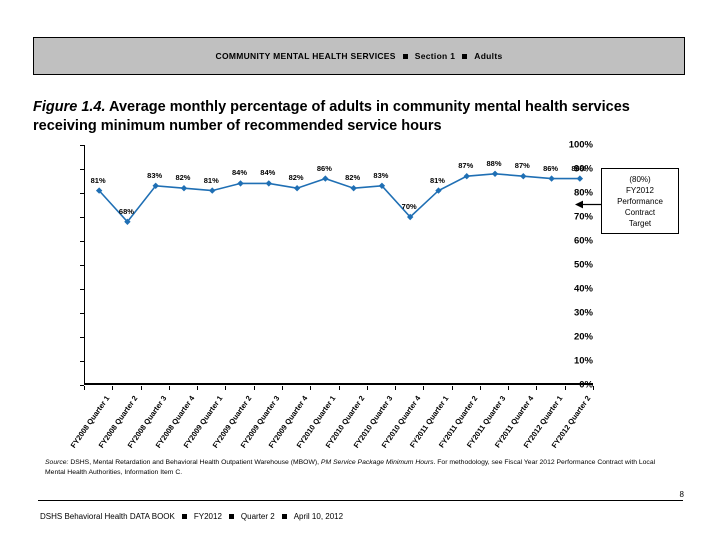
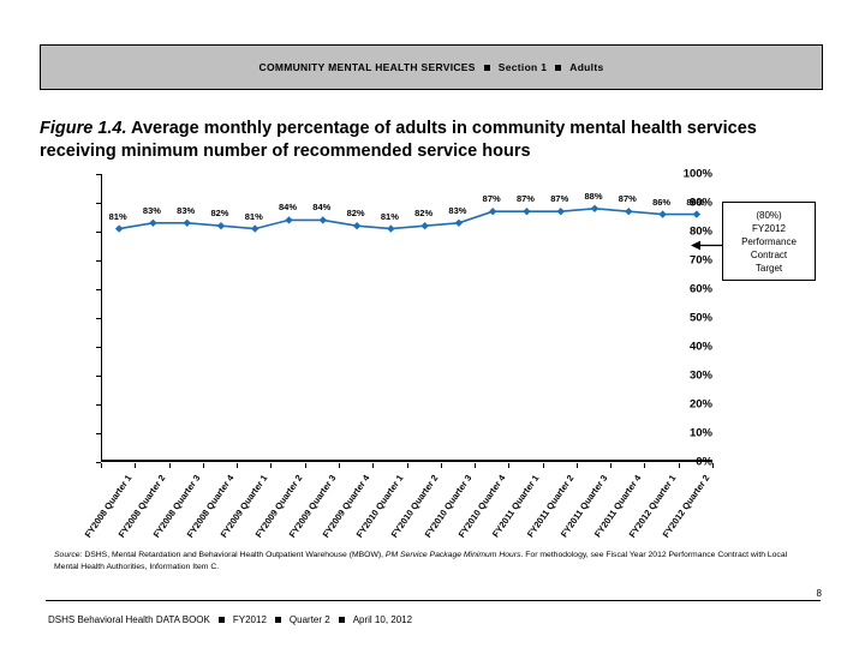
FY2008 Quarter 2: 68% -> 83%
FY2010 Quarter 1: 86% -> 81%
FY2010 Quarter 4: 70% -> 87%
FY2011 Quarter 1: 81% -> 87%
